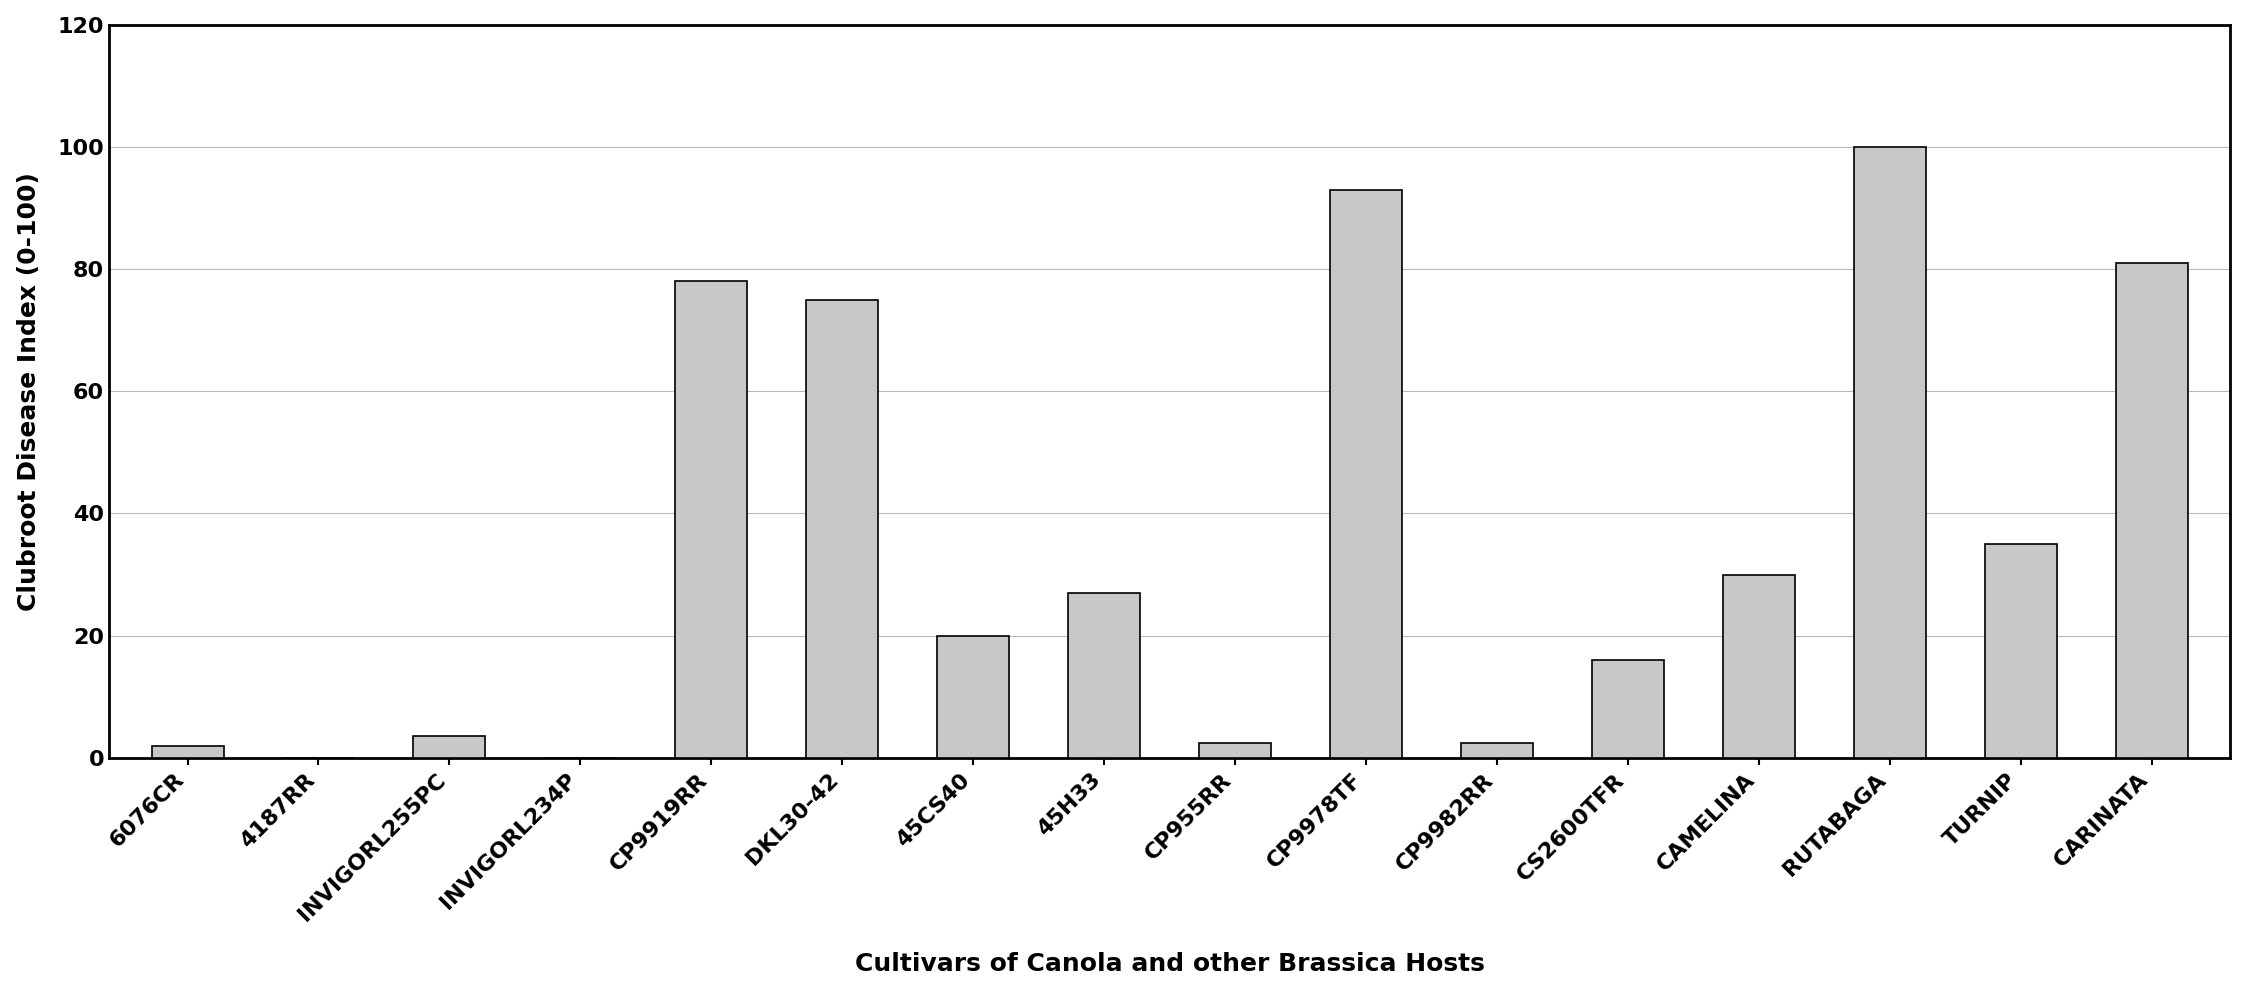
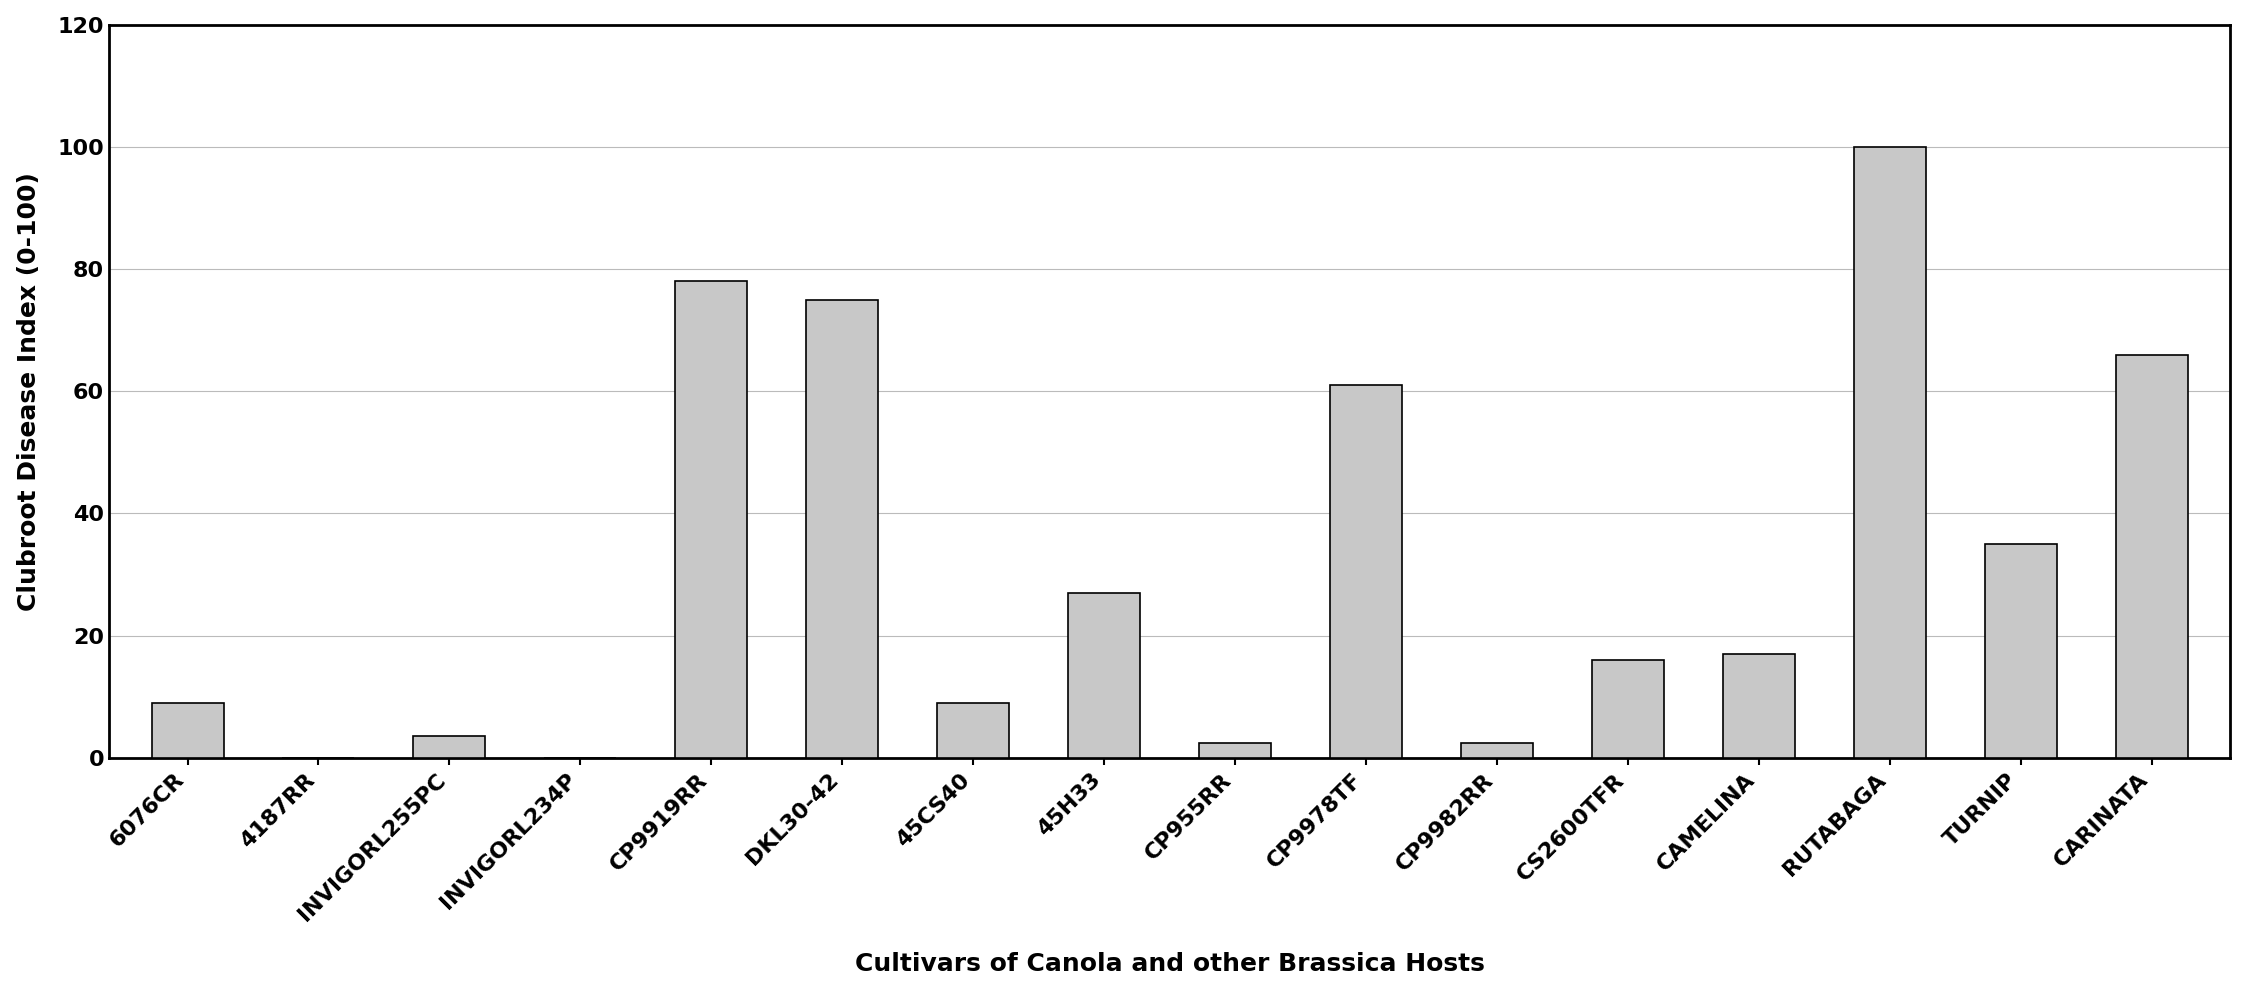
6076CR: 2.0 -> 9.0
45CS40: 20.0 -> 9.0
CP9978TF: 93.0 -> 61.0
CAMELINA: 30.0 -> 17.0
CARINATA: 81.0 -> 66.0
